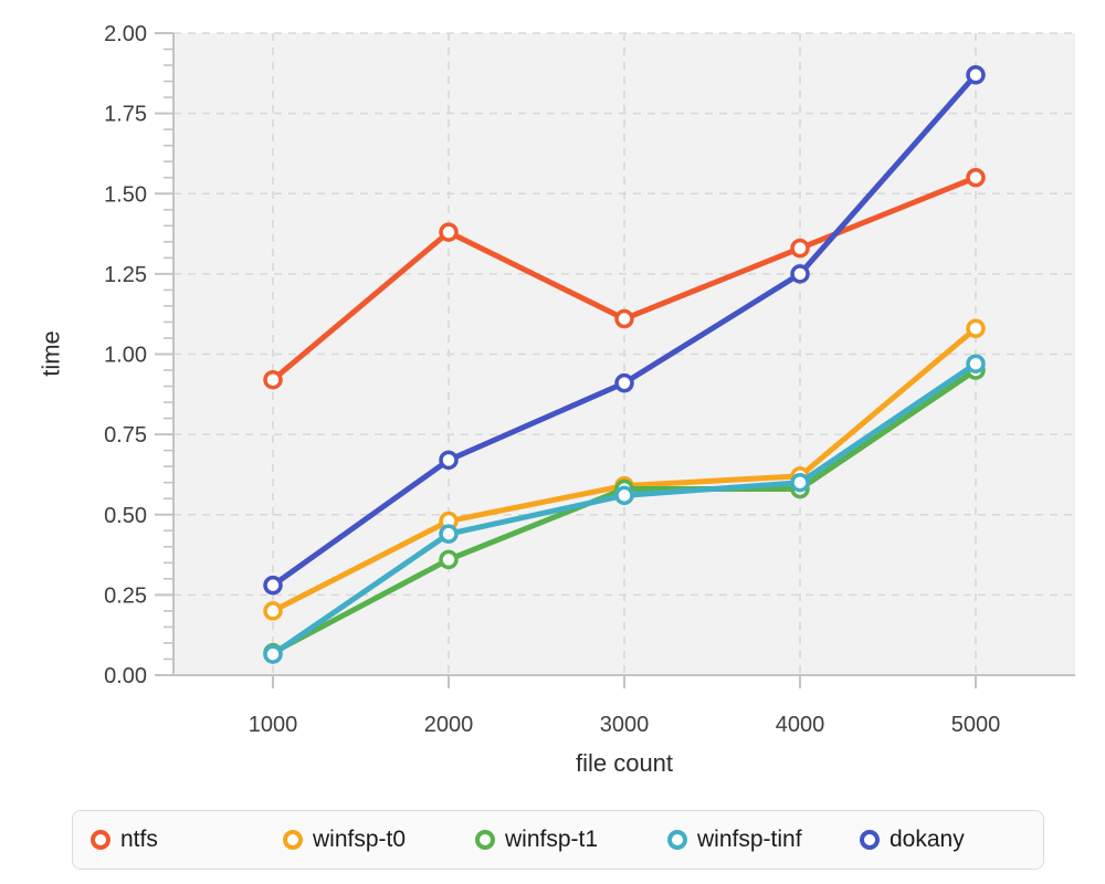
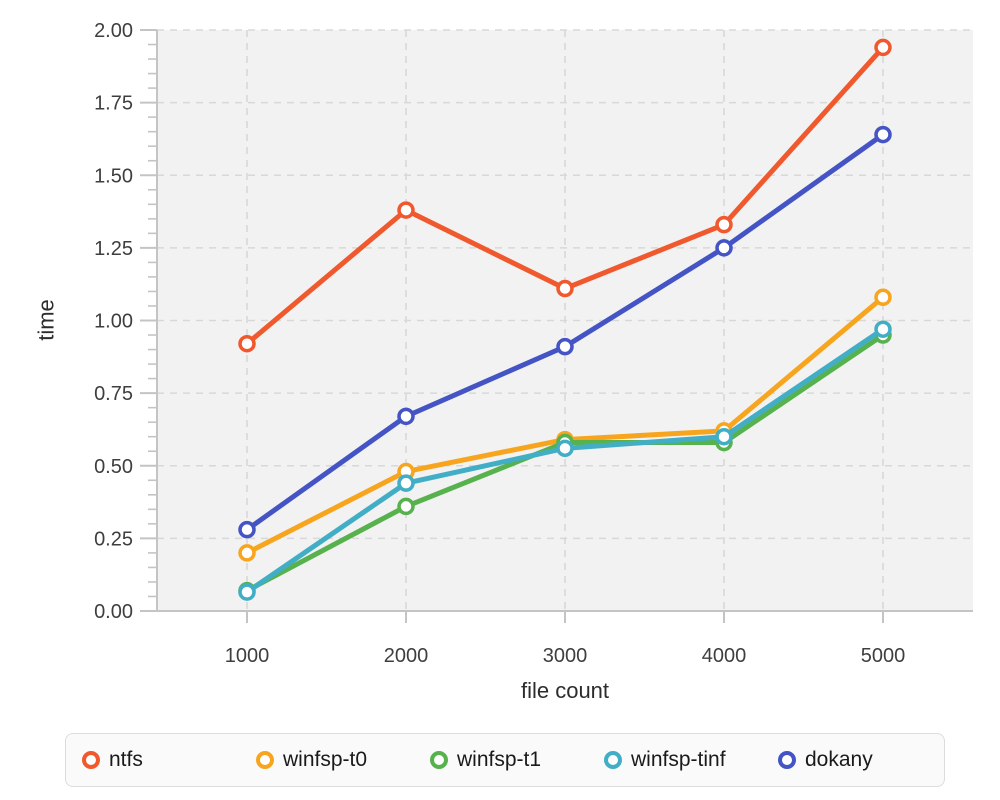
ntfs/5000: 1.55 -> 1.94
dokany/5000: 1.87 -> 1.64
